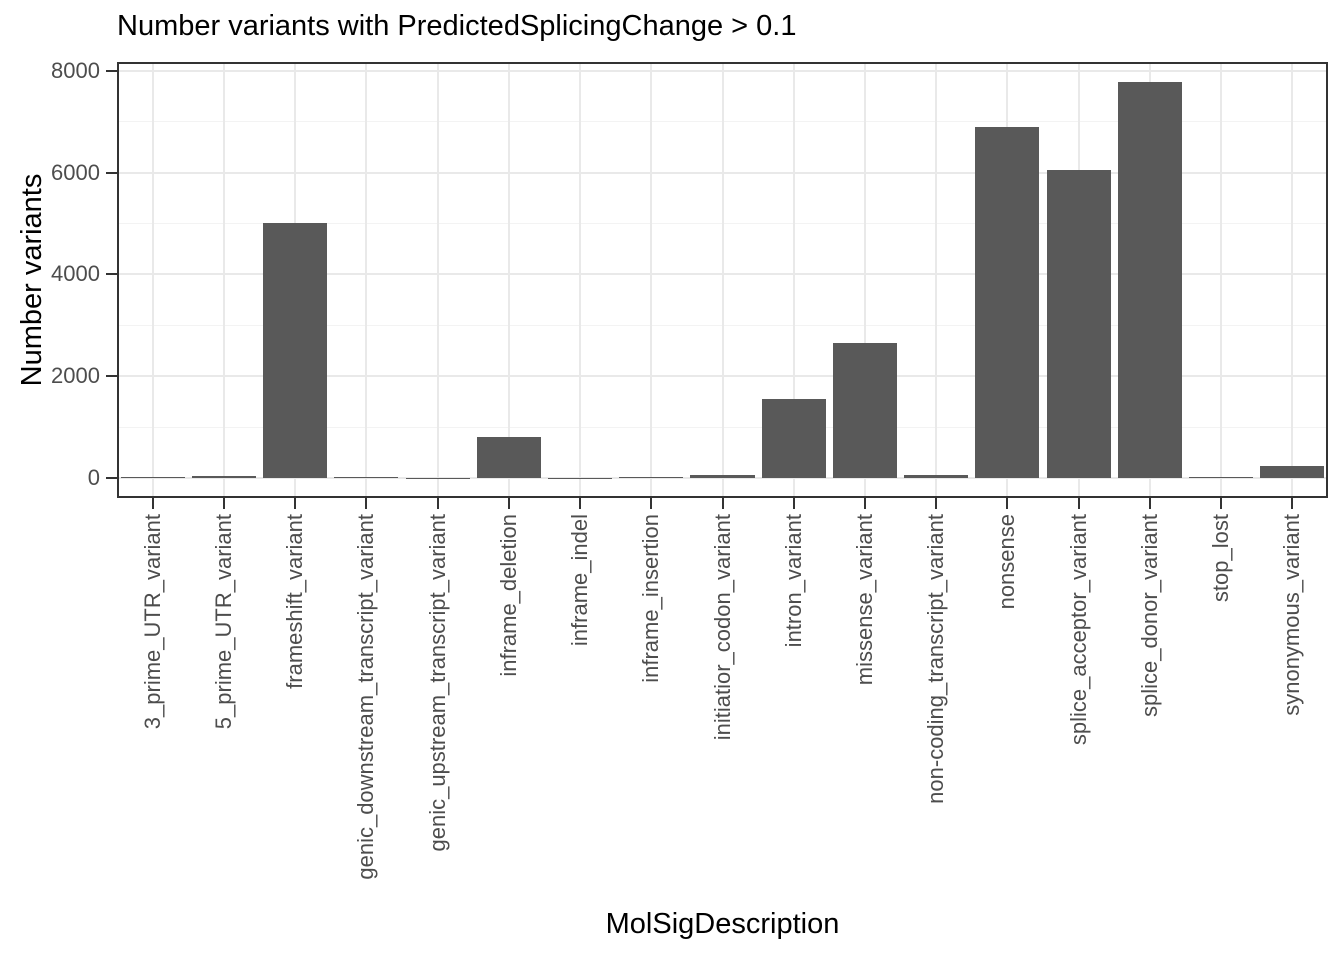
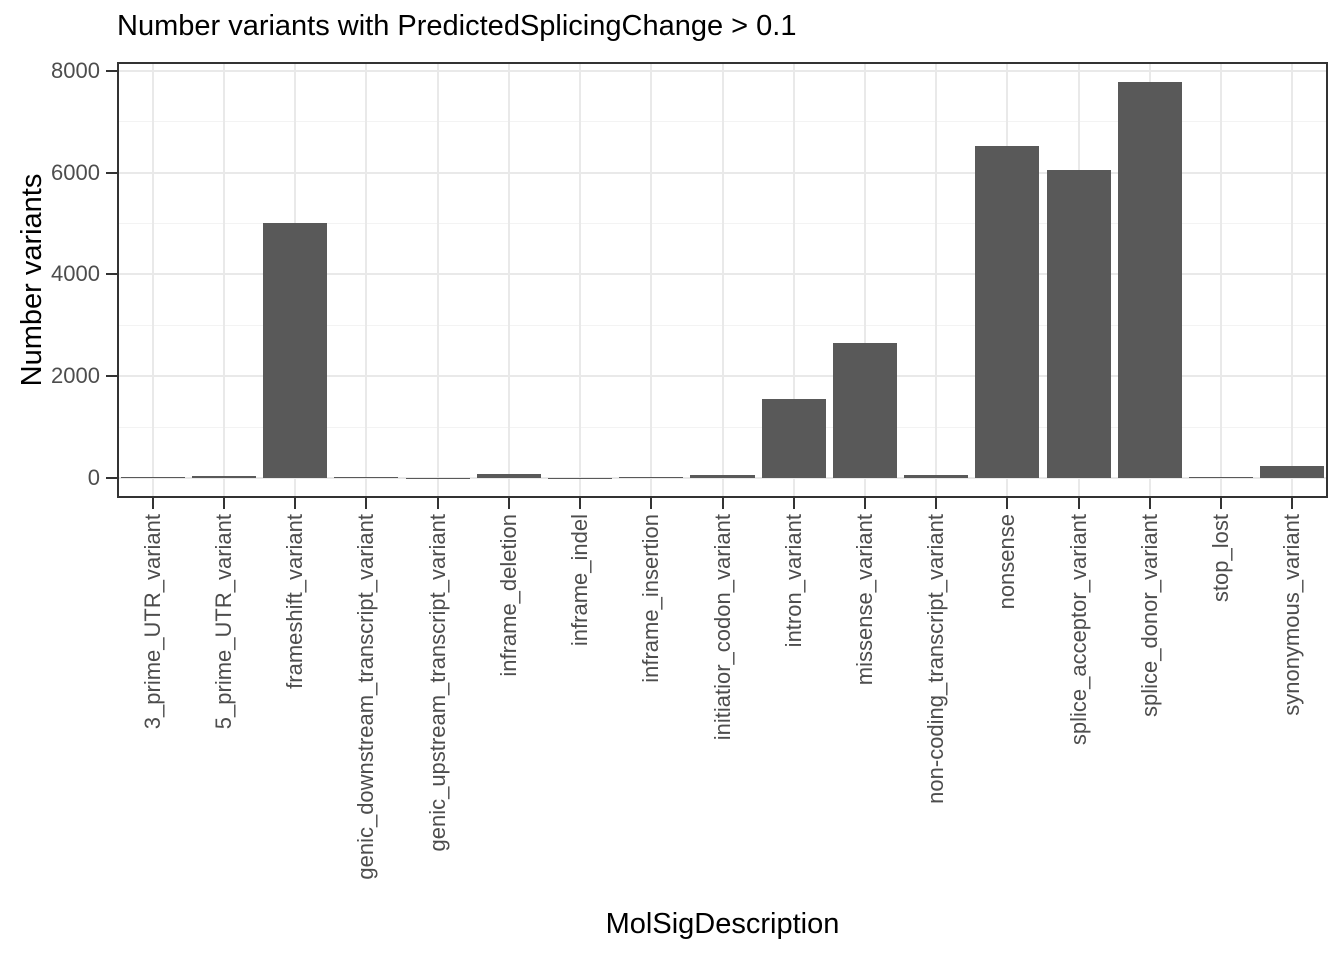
inframe_deletion: 800 -> 100
nonsense: 6900 -> 6500
